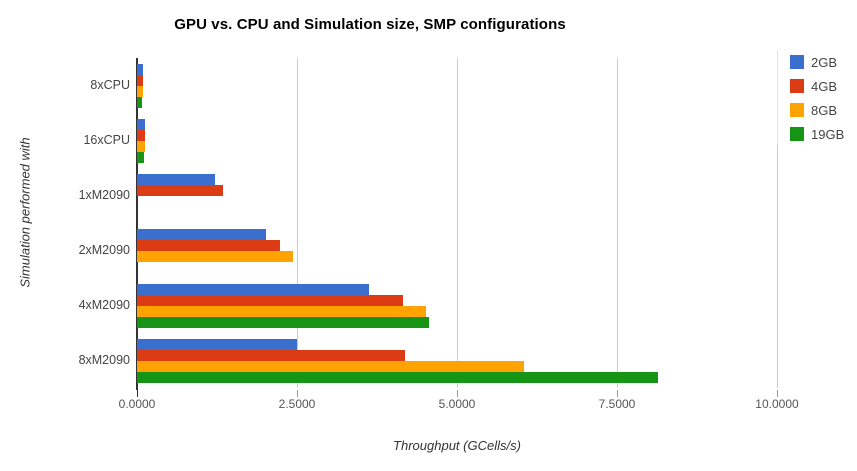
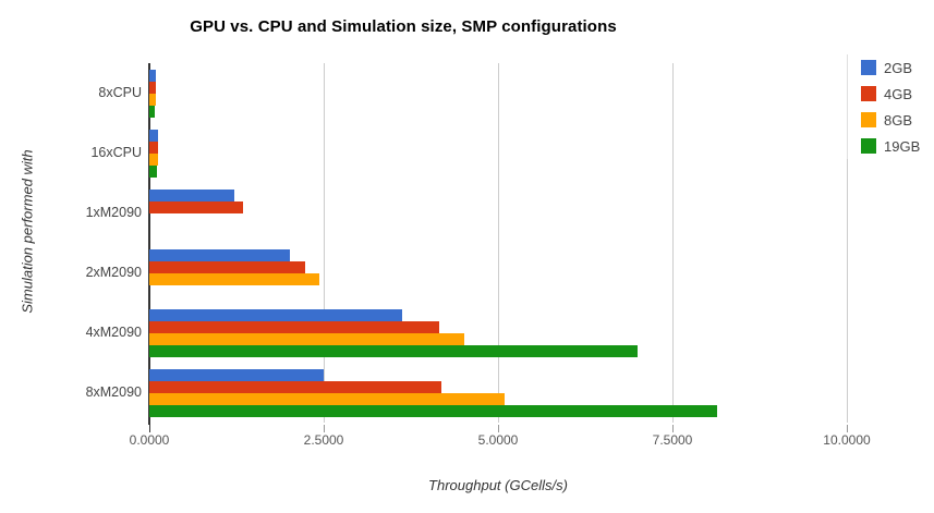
19GB/4xM2090: 4.6 -> 7.0
8GB/8xM2090: 6.0 -> 5.1
